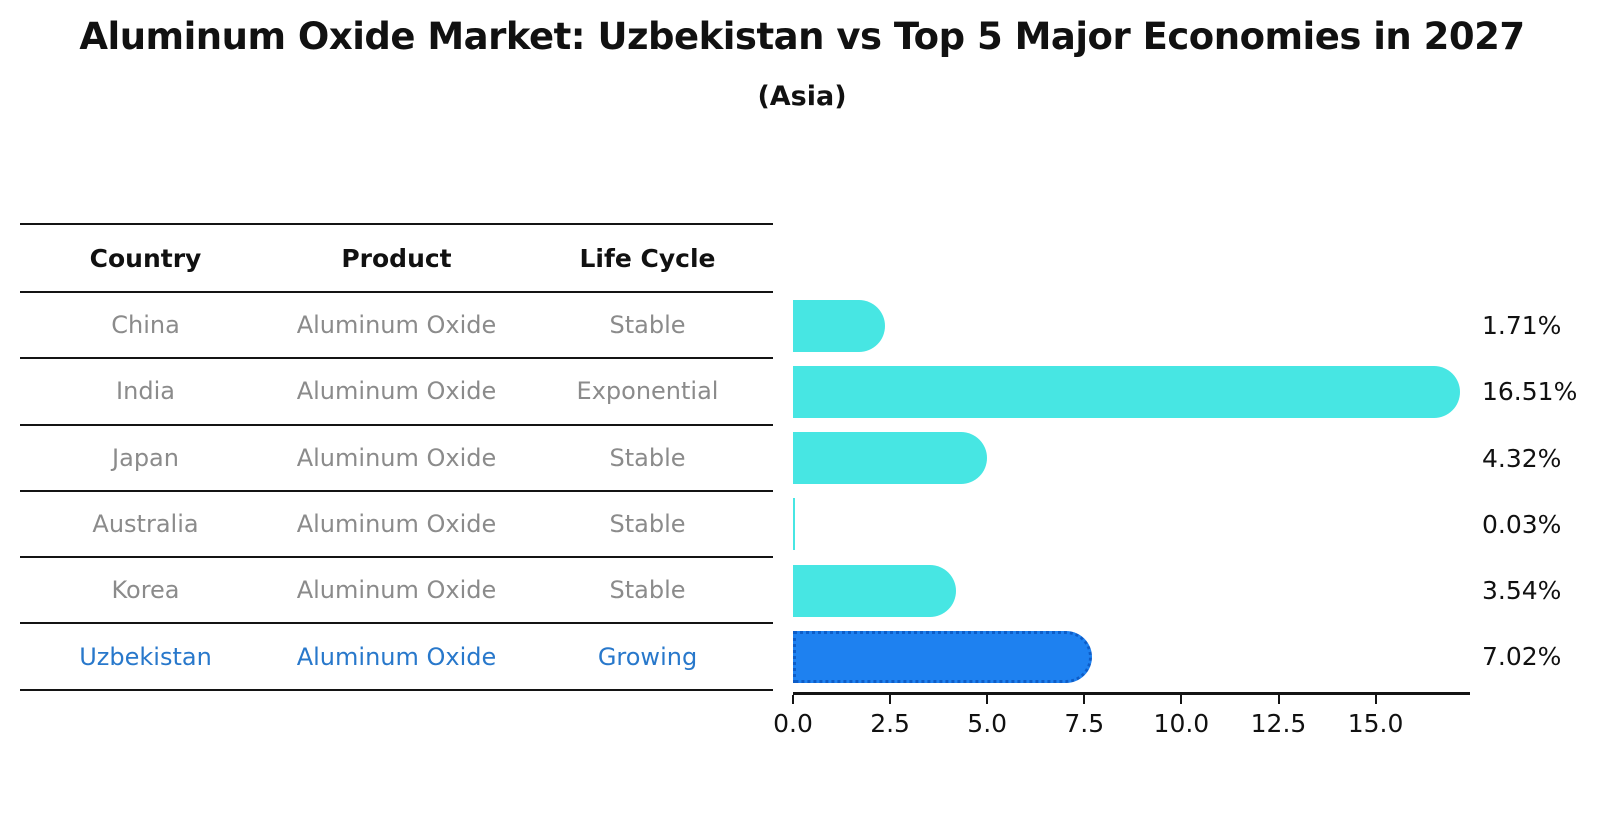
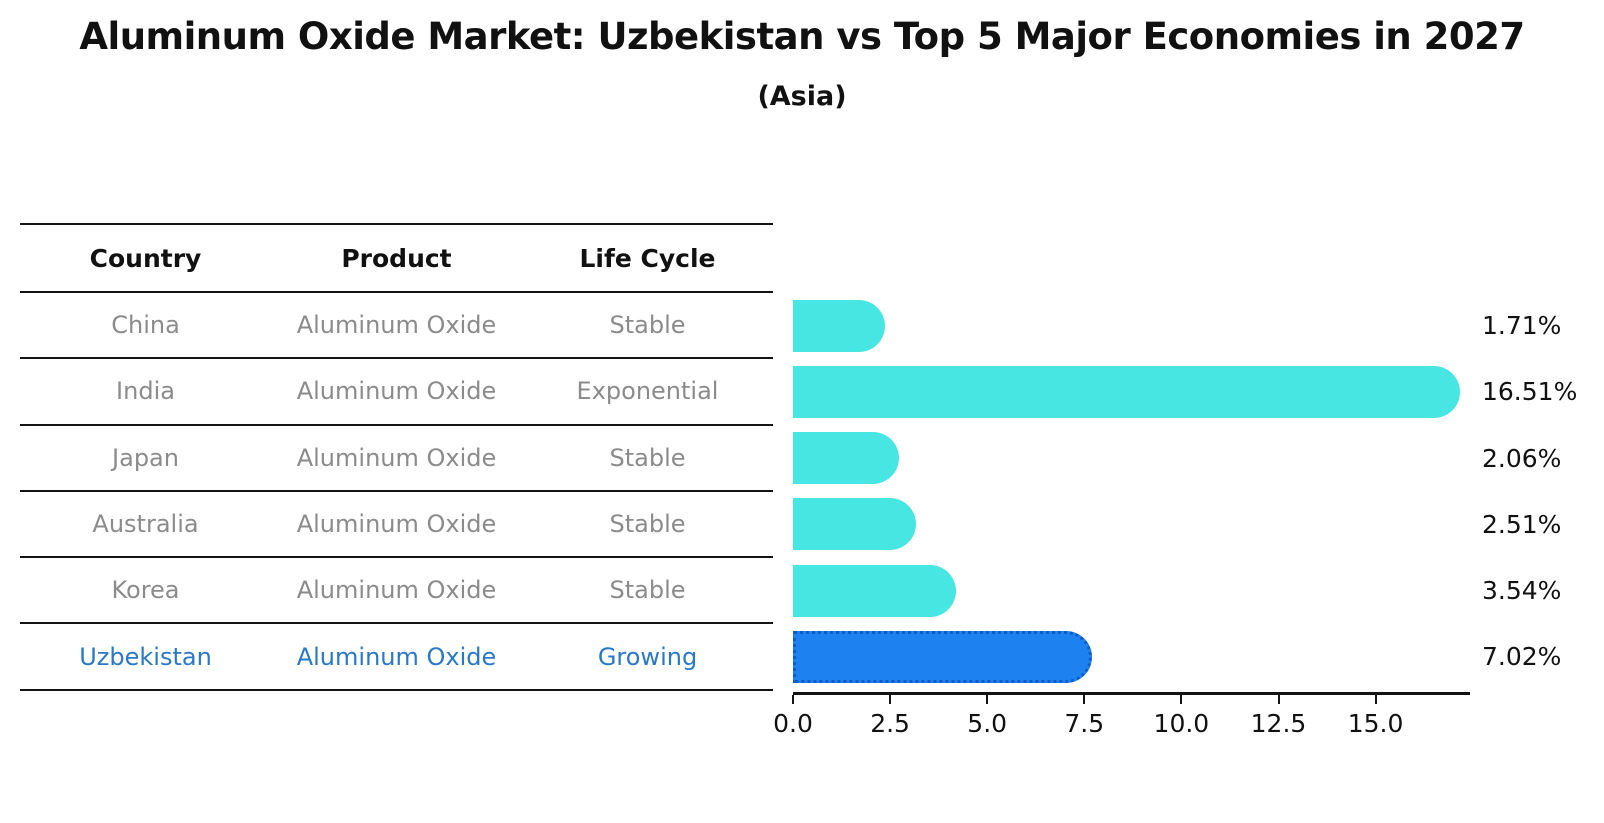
Japan: 4.32% -> 2.06%
Australia: 0.03% -> 2.51%
